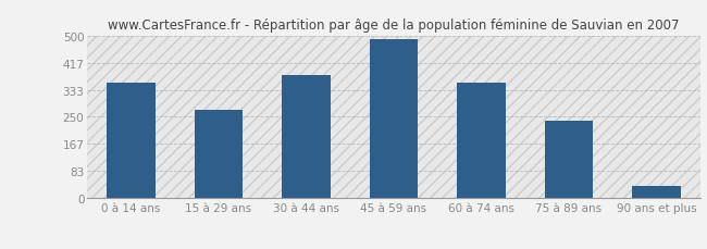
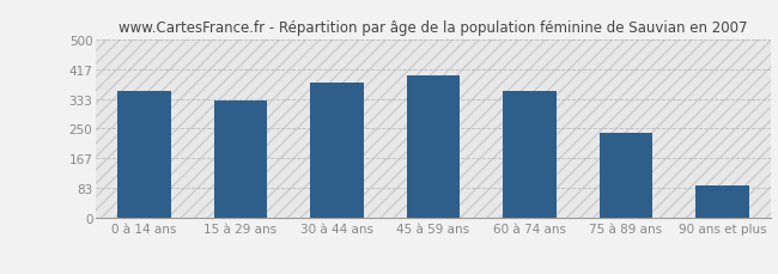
15 à 29 ans: 270 -> 330
45 à 59 ans: 490 -> 400
90 ans et plus: 35 -> 90
